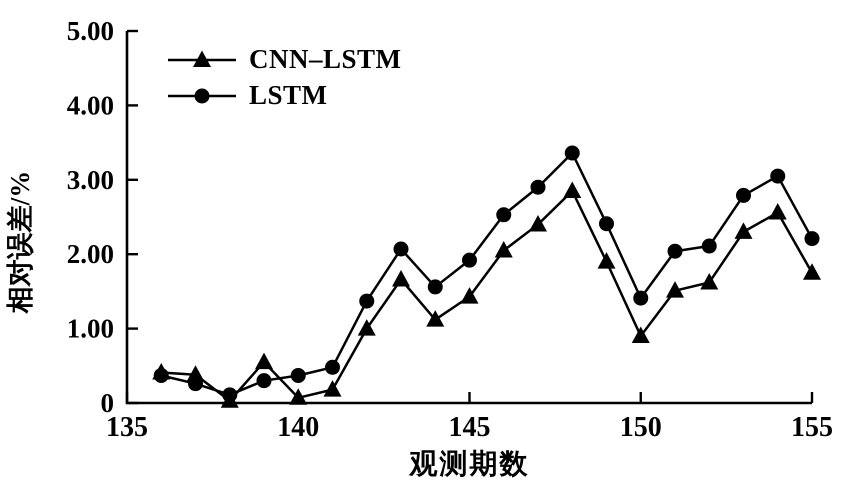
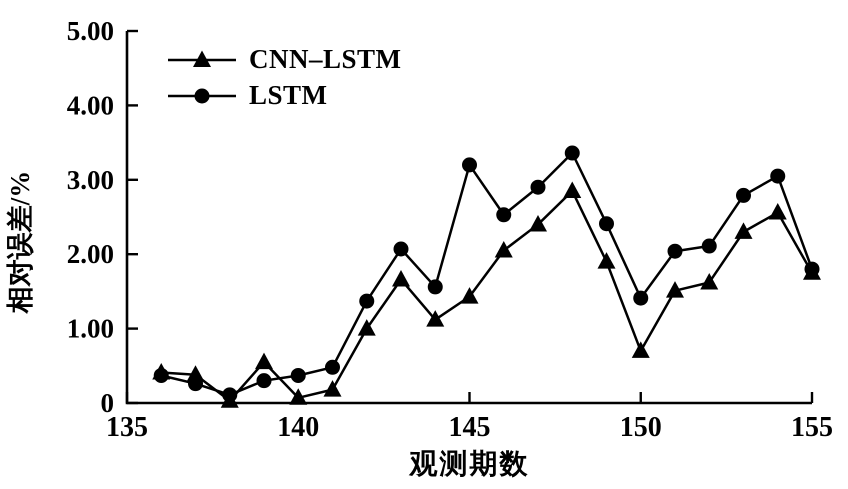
LSTM/145: 1.9 -> 3.2
CNN–LSTM/150: 0.9 -> 0.7
LSTM/155: 2.2 -> 1.8
